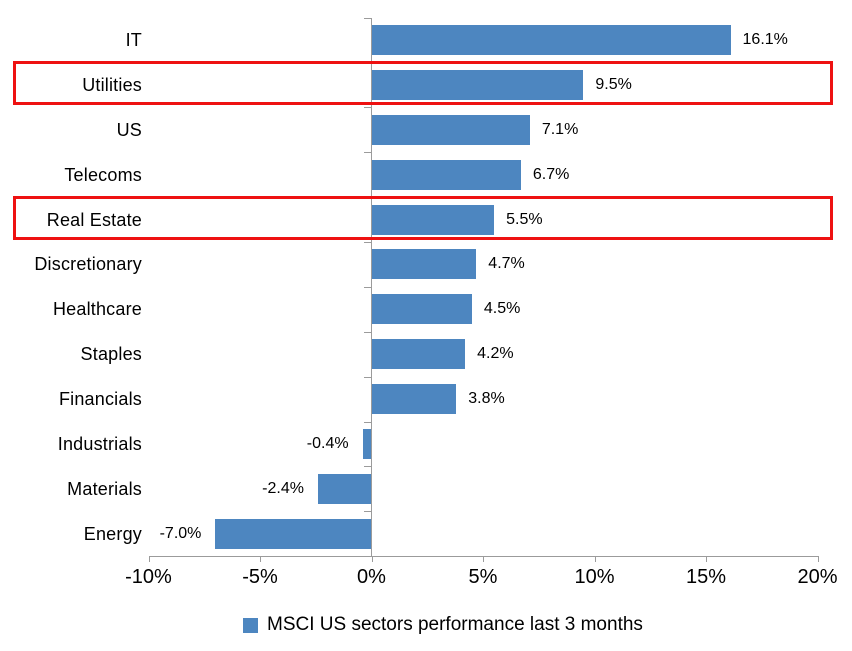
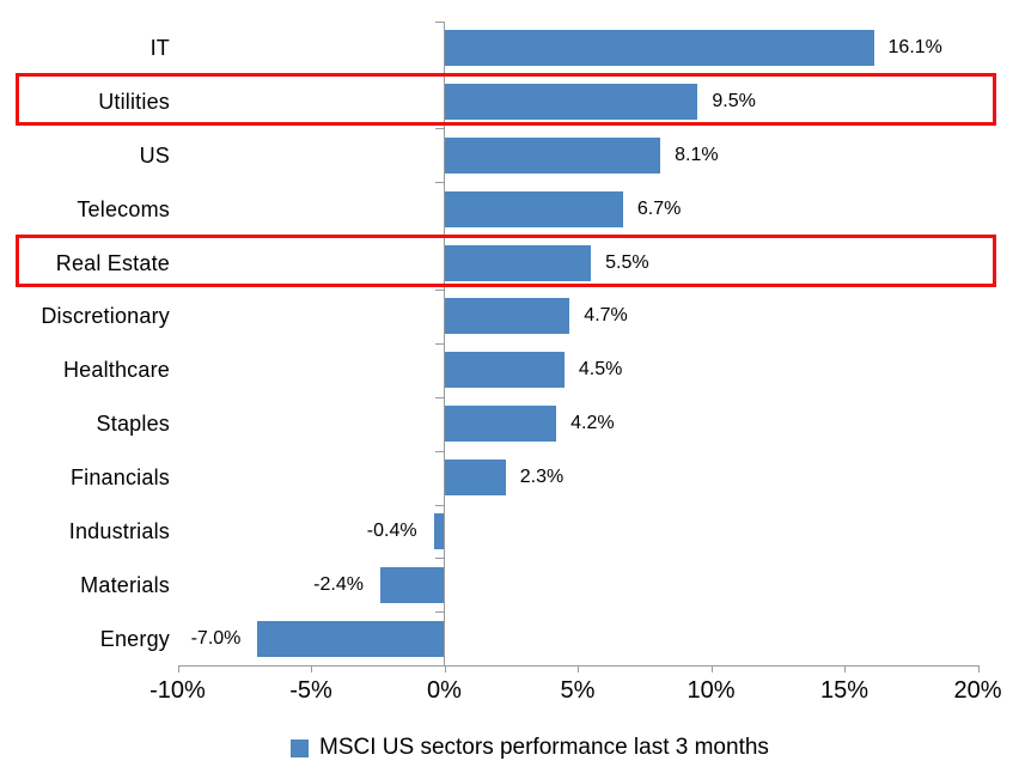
US: 7.1% -> 8.1%
Financials: 3.8% -> 2.3%
